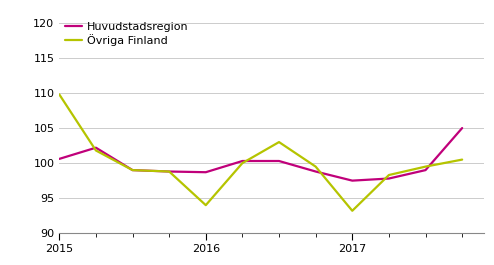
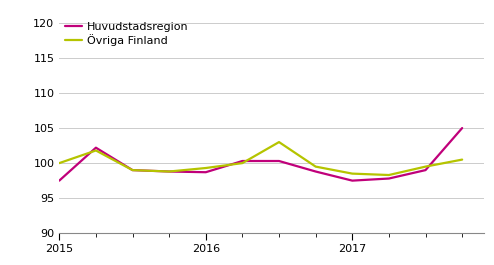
Huvudstadsregion/2015: 100.6 -> 97.5
Övriga Finland/2015: 109.8 -> 100.0
Övriga Finland/2016: 94.0 -> 99.3
Övriga Finland/2017: 93.2 -> 98.5
